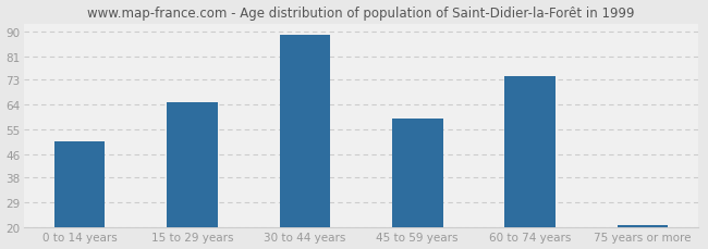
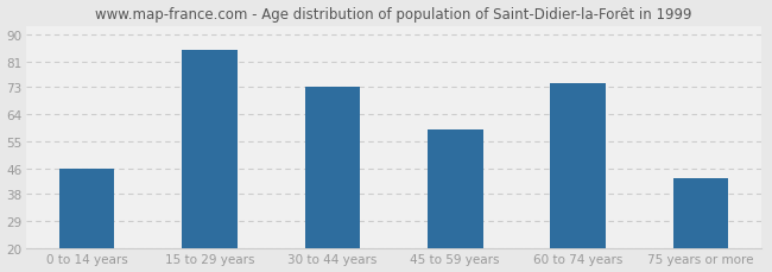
0 to 14 years: 51 -> 46
15 to 29 years: 65 -> 85
30 to 44 years: 89 -> 73
75 years or more: 21 -> 43
